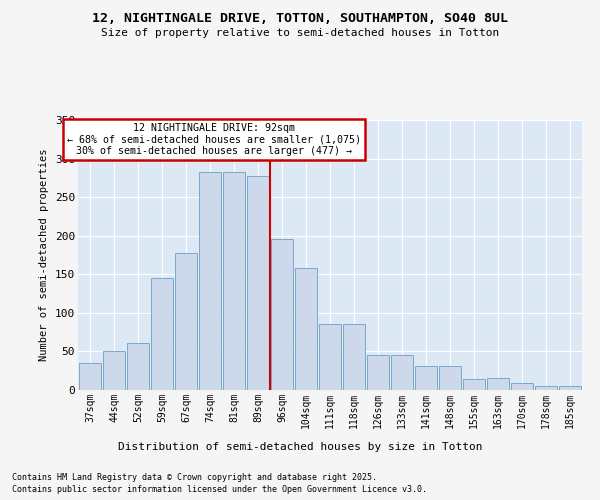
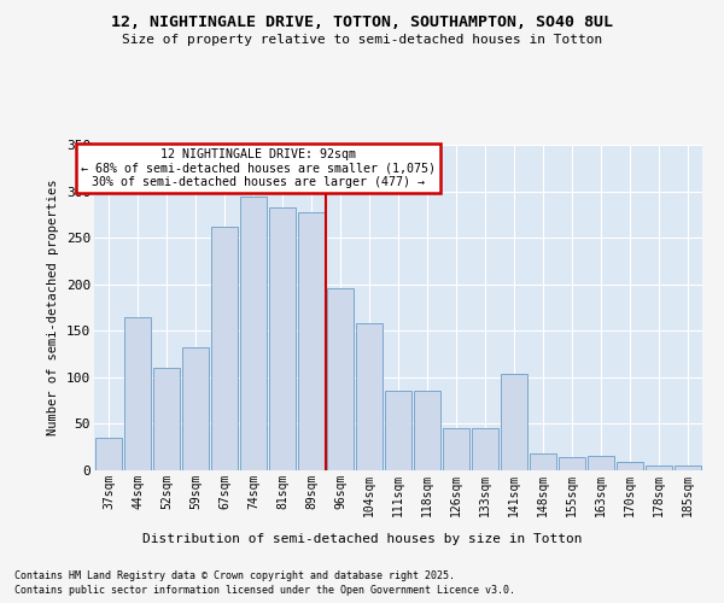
44sqm: 51 -> 164
52sqm: 61 -> 110
59sqm: 145 -> 132
67sqm: 178 -> 262
74sqm: 283 -> 294
141sqm: 31 -> 104
148sqm: 31 -> 18
